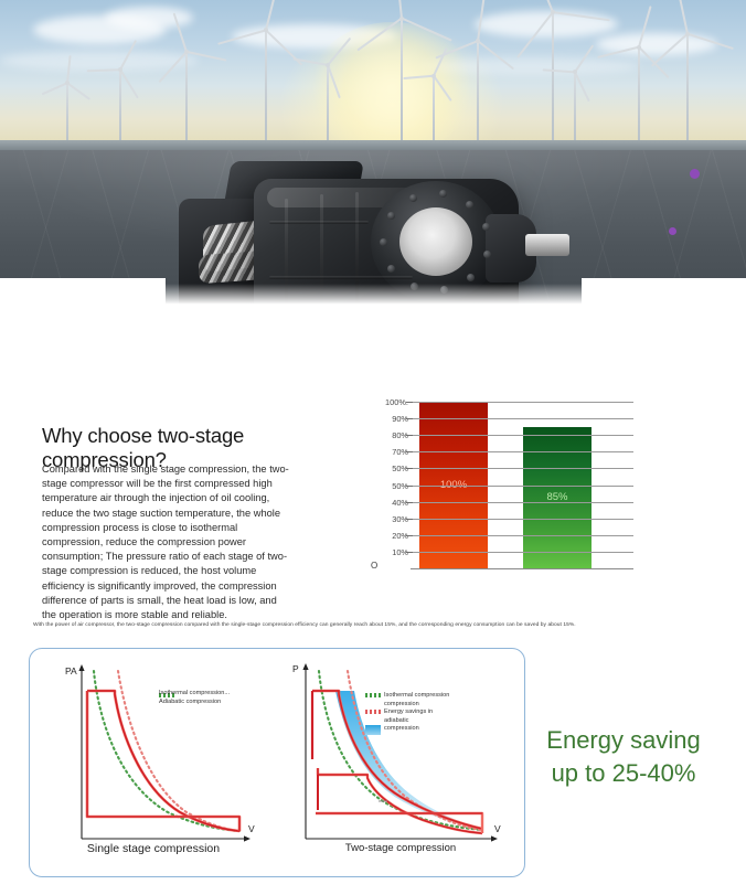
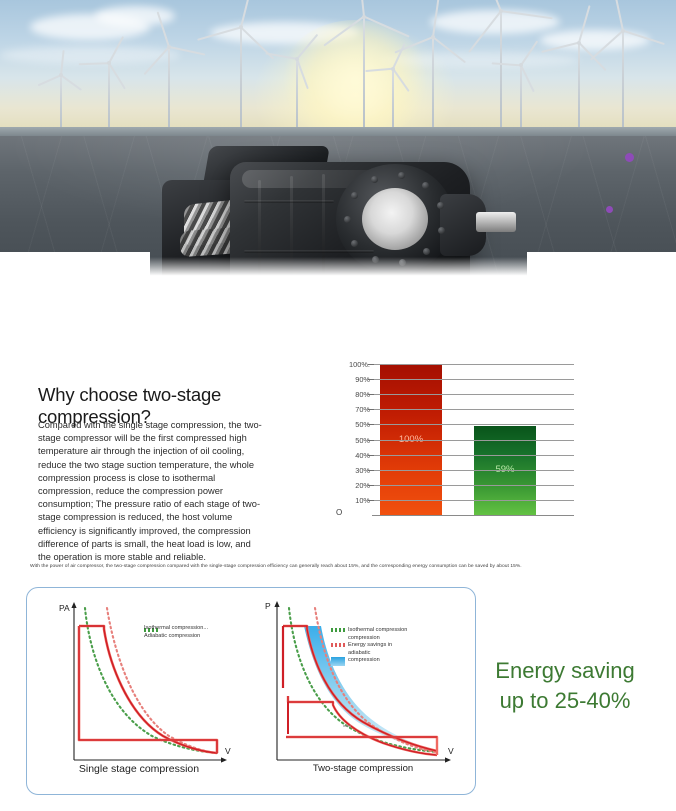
Two-stage compression: 85% -> 59%
